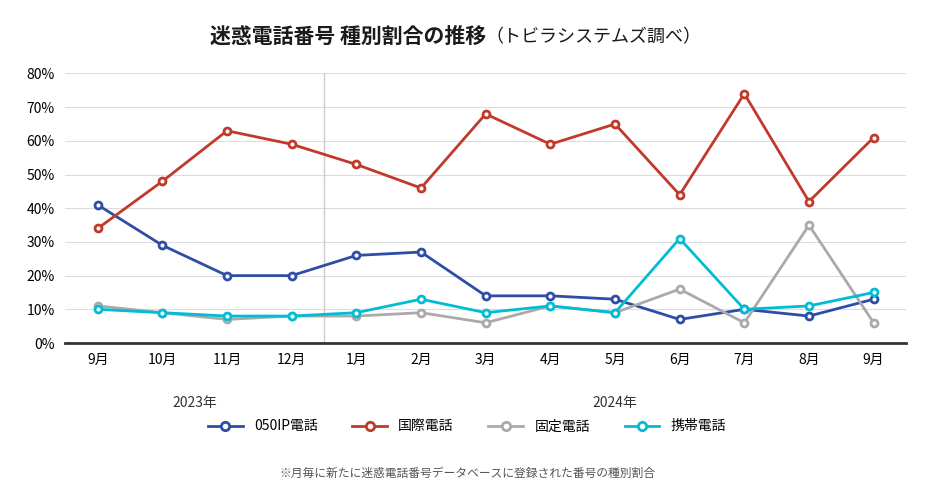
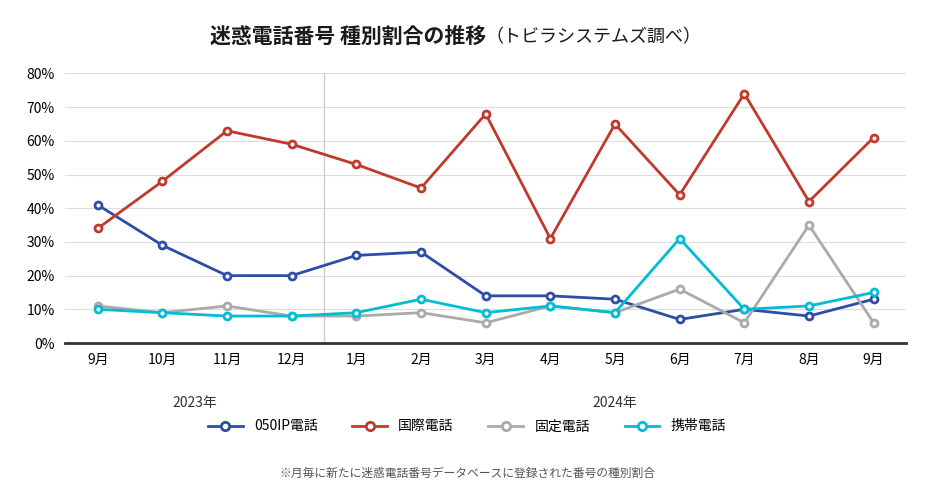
固定電話/11月: 7% -> 11%
国際電話/4月: 59% -> 31%
